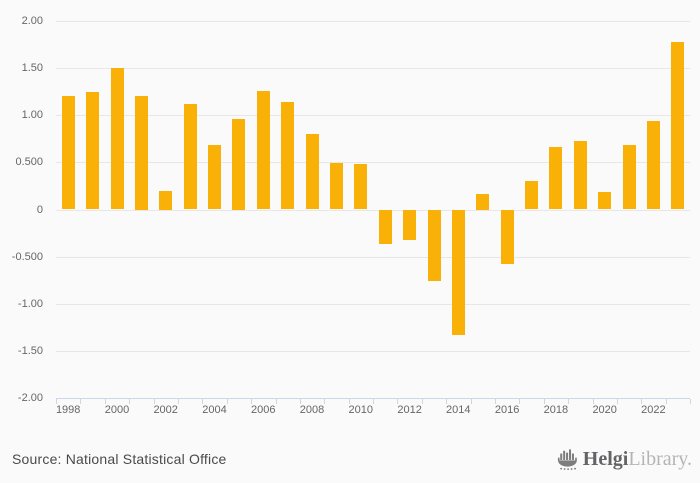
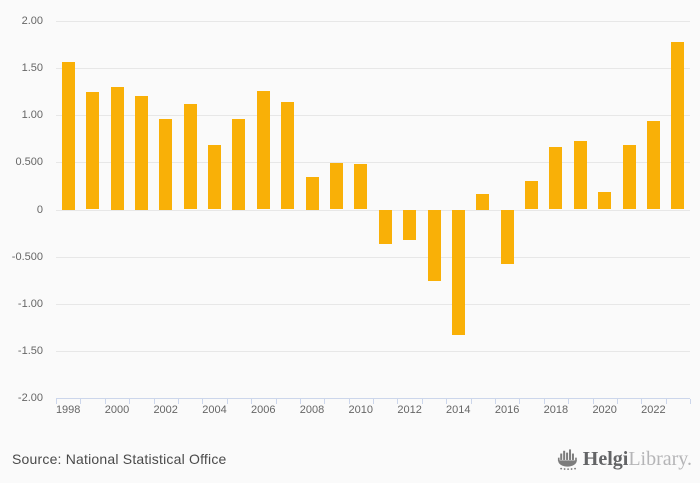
1998: 1.2 -> 1.6
2000: 1.5 -> 1.3
2002: 0.2 -> 1.0
2008: 0.8 -> 0.3
